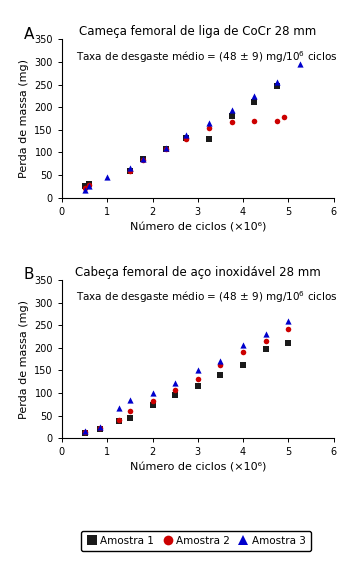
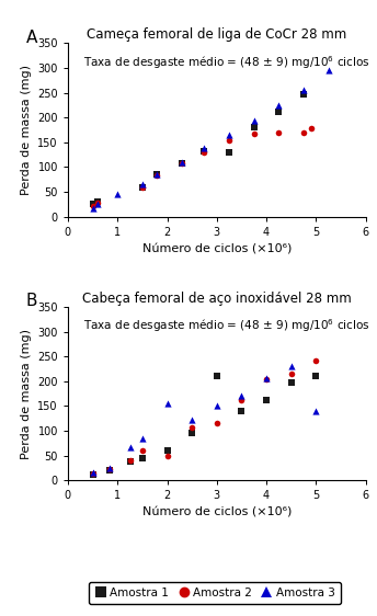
Cabeça femoral de aço inoxidável 28 mm/Amostra 1/2: 73 -> 60
Cabeça femoral de aço inoxidável 28 mm/Amostra 2/2: 82 -> 50
Cabeça femoral de aço inoxidável 28 mm/Amostra 3/2: 100 -> 155
Cabeça femoral de aço inoxidável 28 mm/Amostra 1/3: 115 -> 210
Cabeça femoral de aço inoxidável 28 mm/Amostra 2/3: 132 -> 115
Cabeça femoral de aço inoxidável 28 mm/Amostra 2/4: 190 -> 205
Cabeça femoral de aço inoxidável 28 mm/Amostra 3/5: 260 -> 140
